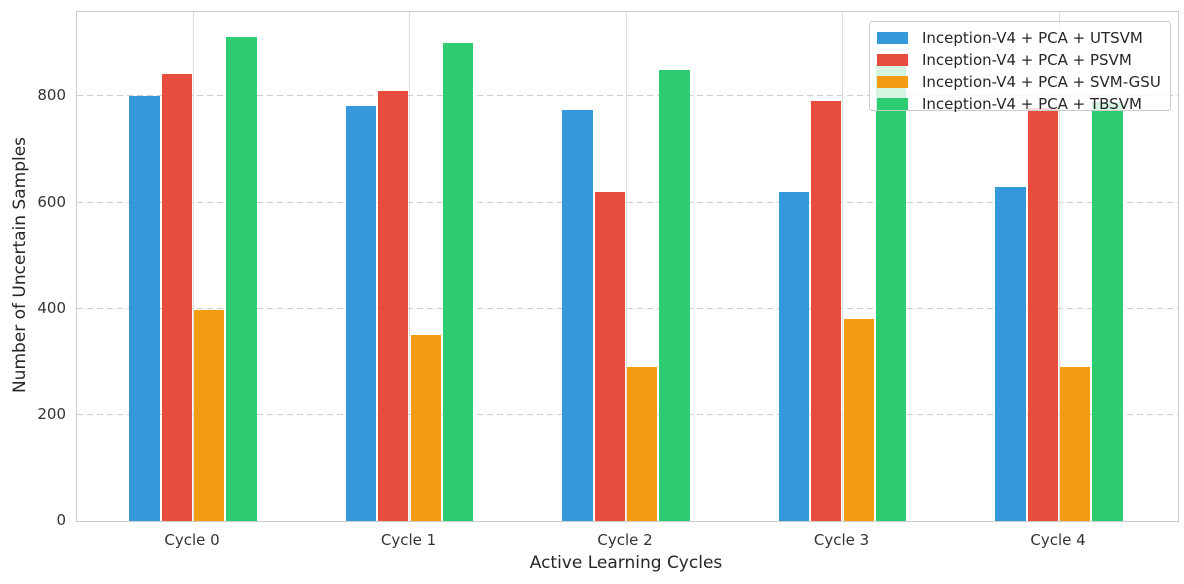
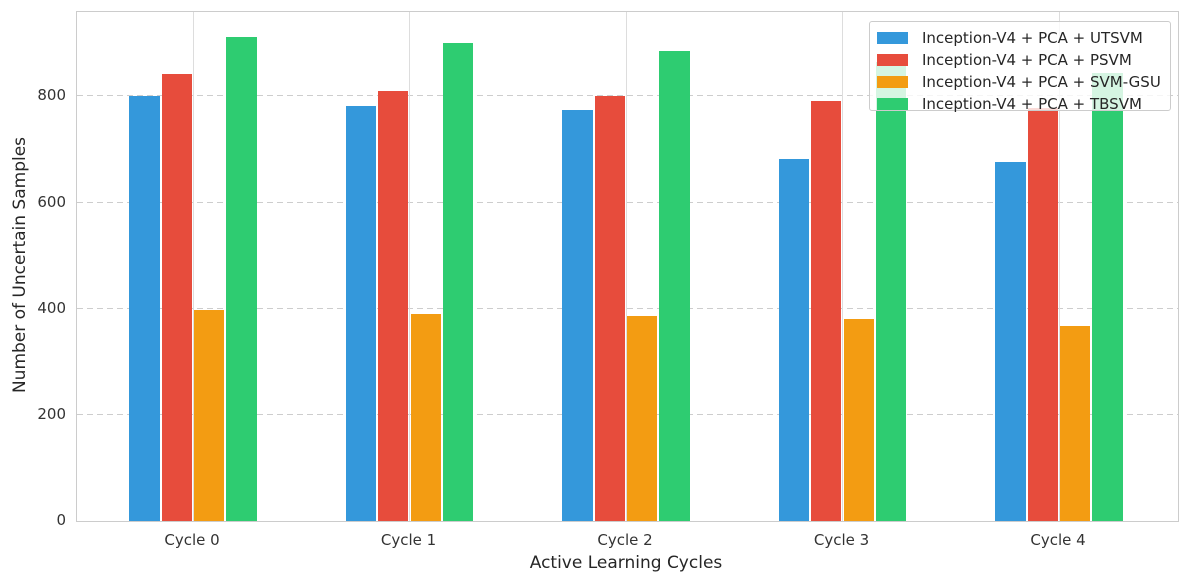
Inception-V4 + PCA + SVM-GSU/Cycle 1: 350 -> 390
Inception-V4 + PCA + PSVM/Cycle 2: 620 -> 800
Inception-V4 + PCA + SVM-GSU/Cycle 2: 290 -> 390
Inception-V4 + PCA + TBSVM/Cycle 2: 850 -> 880
Inception-V4 + PCA + UTSVM/Cycle 3: 620 -> 680
Inception-V4 + PCA + UTSVM/Cycle 4: 630 -> 680
Inception-V4 + PCA + SVM-GSU/Cycle 4: 290 -> 370
Inception-V4 + PCA + TBSVM/Cycle 4: 790 -> 840
